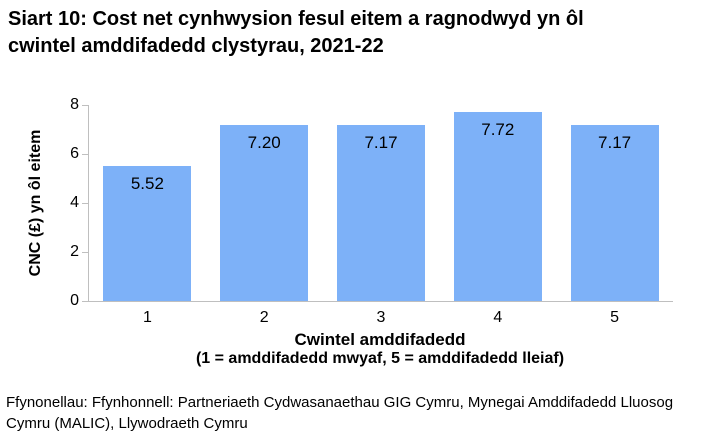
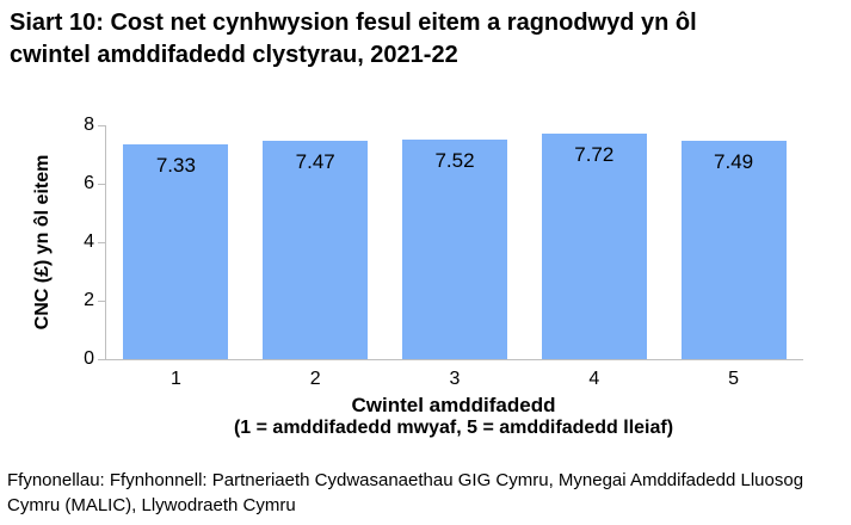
1: 5.52 -> 7.33
2: 7.20 -> 7.47
3: 7.17 -> 7.52
5: 7.17 -> 7.49
